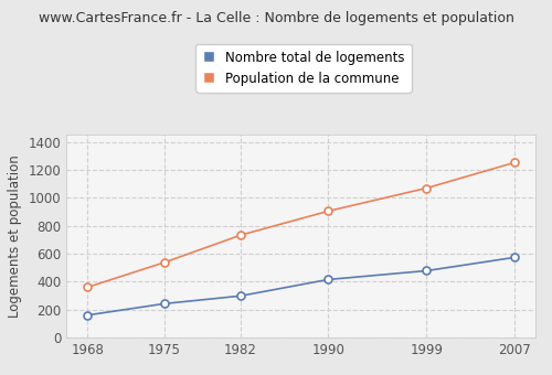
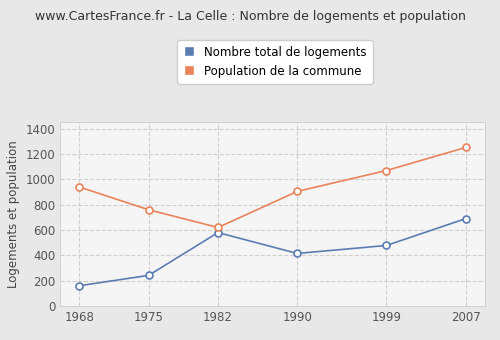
Population de la commune/1968: 360 -> 940
Population de la commune/1975: 540 -> 760
Nombre total de logements/1982: 300 -> 580
Population de la commune/1982: 730 -> 620
Nombre total de logements/2007: 570 -> 690
